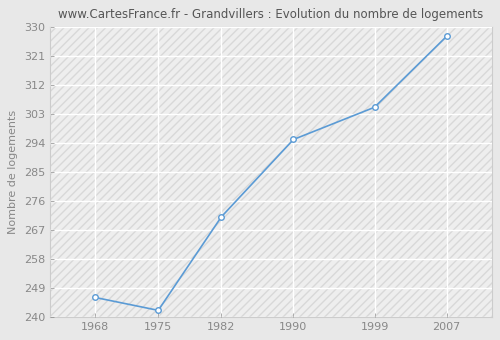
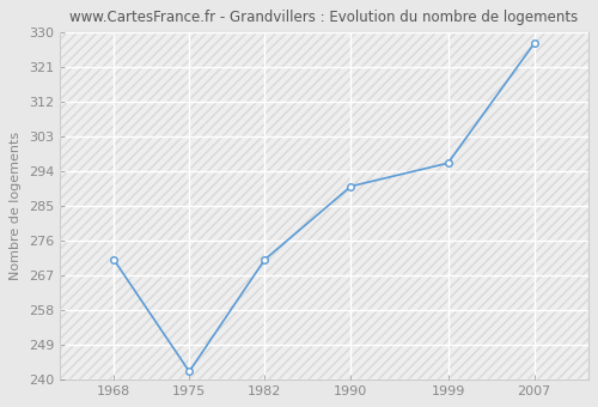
1968: 246 -> 271
1990: 295 -> 290
1999: 305 -> 296
